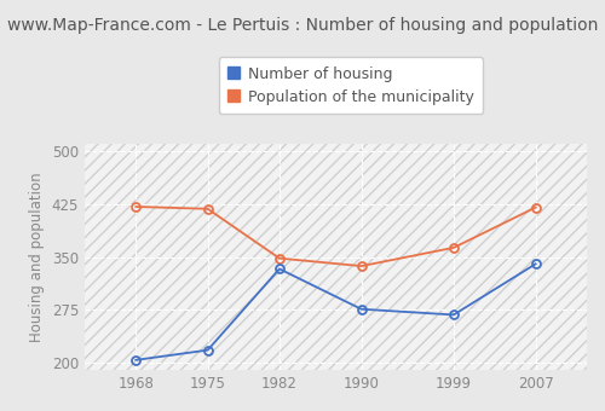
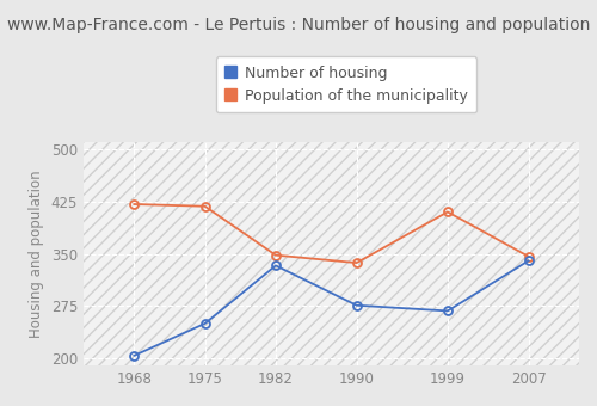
Number of housing/1975: 218 -> 250
Population of the municipality/1999: 363 -> 410
Population of the municipality/2007: 420 -> 346
